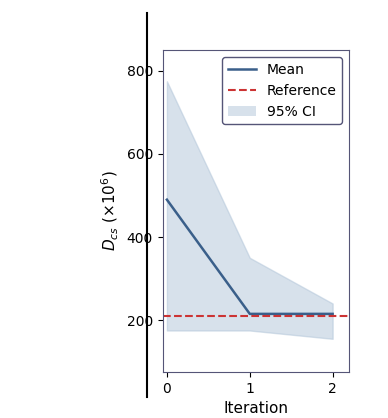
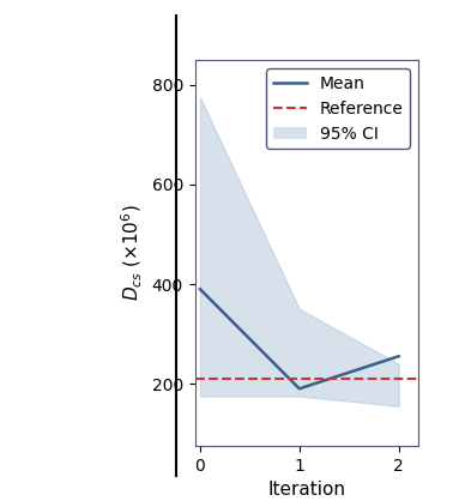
Mean/0: 490 -> 390
Mean/1: 215 -> 190
Mean/2: 215 -> 255
